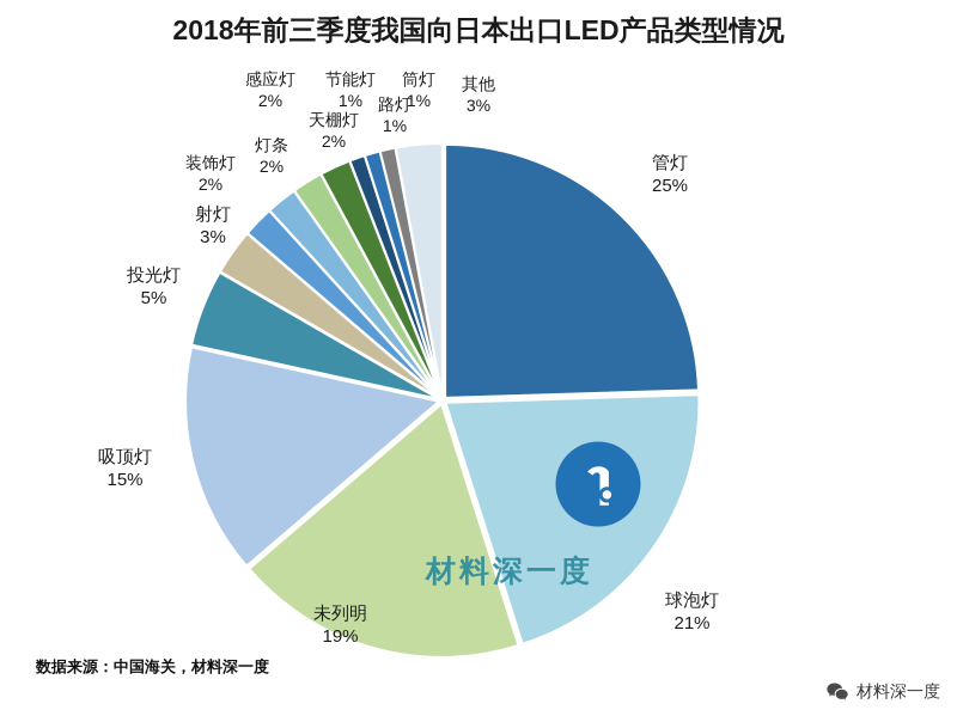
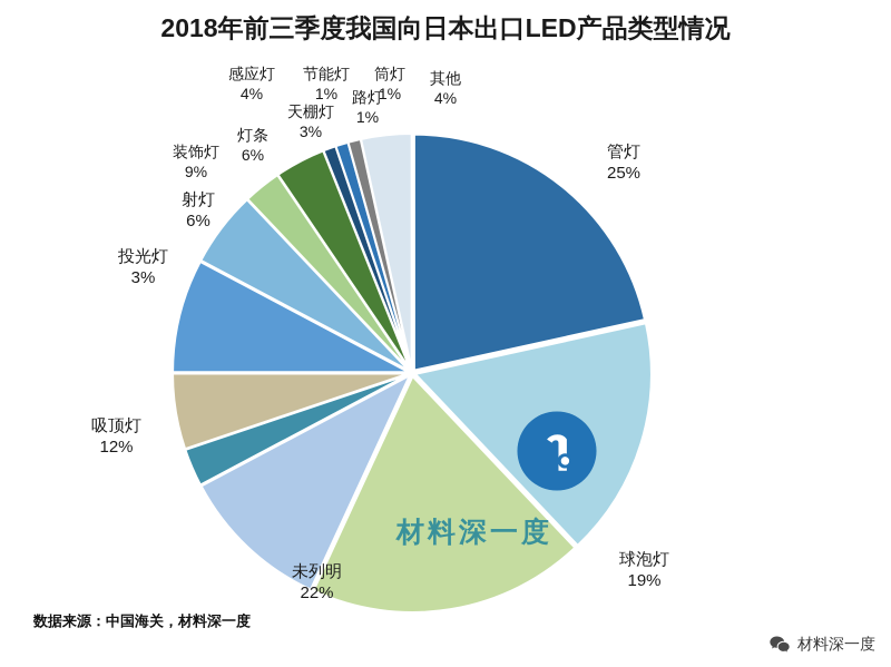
球泡灯: 21% -> 19%
未列明: 19% -> 22%
吸顶灯: 15% -> 12%
投光灯: 5% -> 3%
射灯: 3% -> 6%
装饰灯: 2% -> 9%
灯条: 2% -> 6%
天棚灯: 2% -> 3%
感应灯: 2% -> 4%
其他: 3% -> 4%
